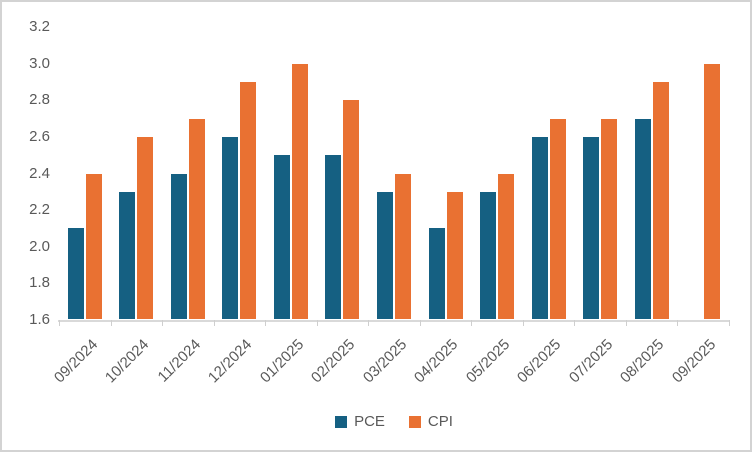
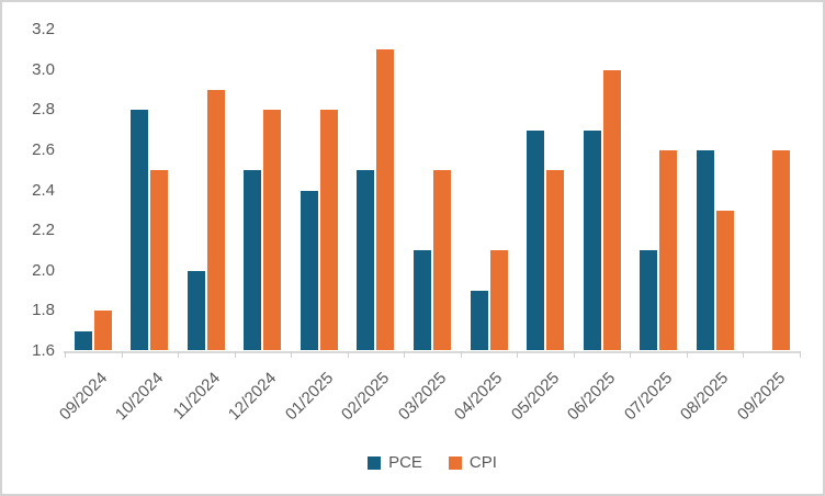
PCE/09/2024: 2.1 -> 1.7
CPI/09/2024: 2.4 -> 1.8
PCE/10/2024: 2.3 -> 2.8
CPI/10/2024: 2.6 -> 2.5
PCE/11/2024: 2.4 -> 2.0
CPI/11/2024: 2.7 -> 2.9
PCE/12/2024: 2.6 -> 2.5
CPI/12/2024: 2.9 -> 2.8
PCE/01/2025: 2.5 -> 2.4
CPI/01/2025: 3.0 -> 2.8
CPI/02/2025: 2.8 -> 3.1
PCE/03/2025: 2.3 -> 2.1
CPI/03/2025: 2.4 -> 2.5
PCE/04/2025: 2.1 -> 1.9
CPI/04/2025: 2.3 -> 2.1
PCE/05/2025: 2.3 -> 2.7
CPI/05/2025: 2.4 -> 2.5
PCE/06/2025: 2.6 -> 2.7
CPI/06/2025: 2.7 -> 3.0
PCE/07/2025: 2.6 -> 2.1
CPI/07/2025: 2.7 -> 2.6
PCE/08/2025: 2.7 -> 2.6
CPI/08/2025: 2.9 -> 2.3
CPI/09/2025: 3.0 -> 2.6
